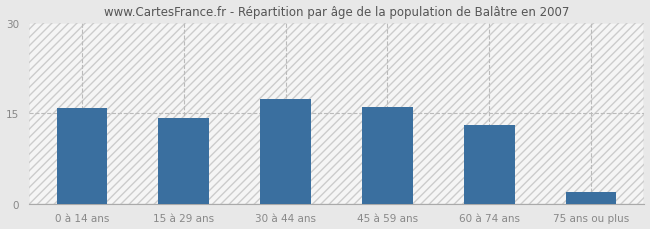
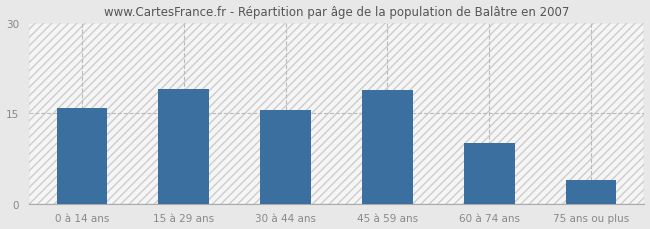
15 à 29 ans: 14.3 -> 19.0
30 à 44 ans: 17.3 -> 15.6
45 à 59 ans: 16.1 -> 18.8
60 à 74 ans: 13.0 -> 10.0
75 ans ou plus: 2.0 -> 4.0
